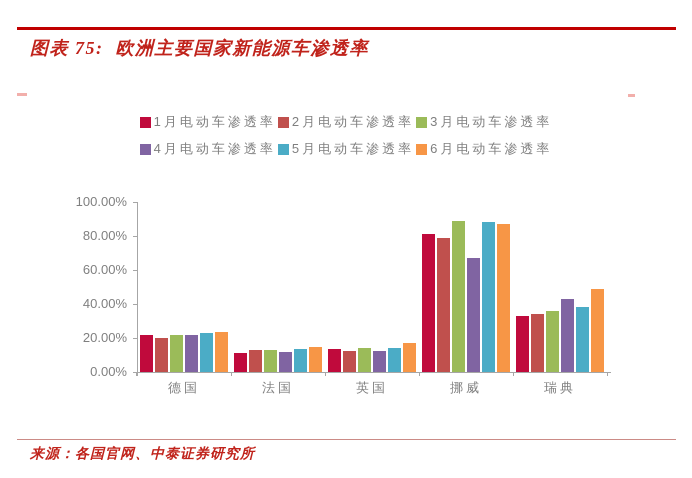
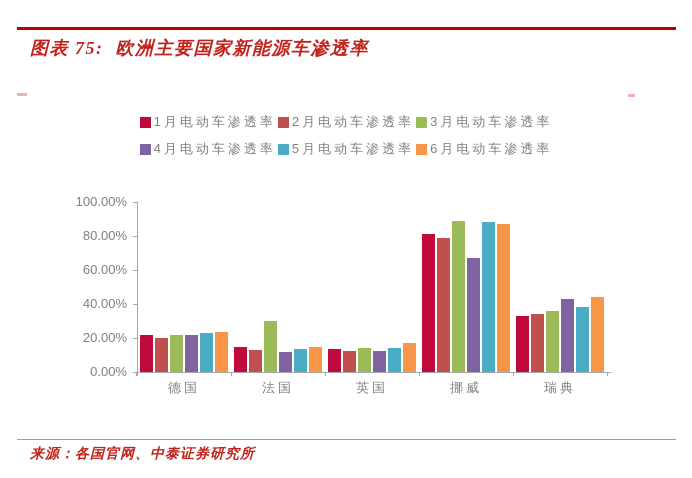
1月电动车渗透率/法国: 11% -> 15%
3月电动车渗透率/法国: 13% -> 30%
6月电动车渗透率/瑞典: 49% -> 44%
